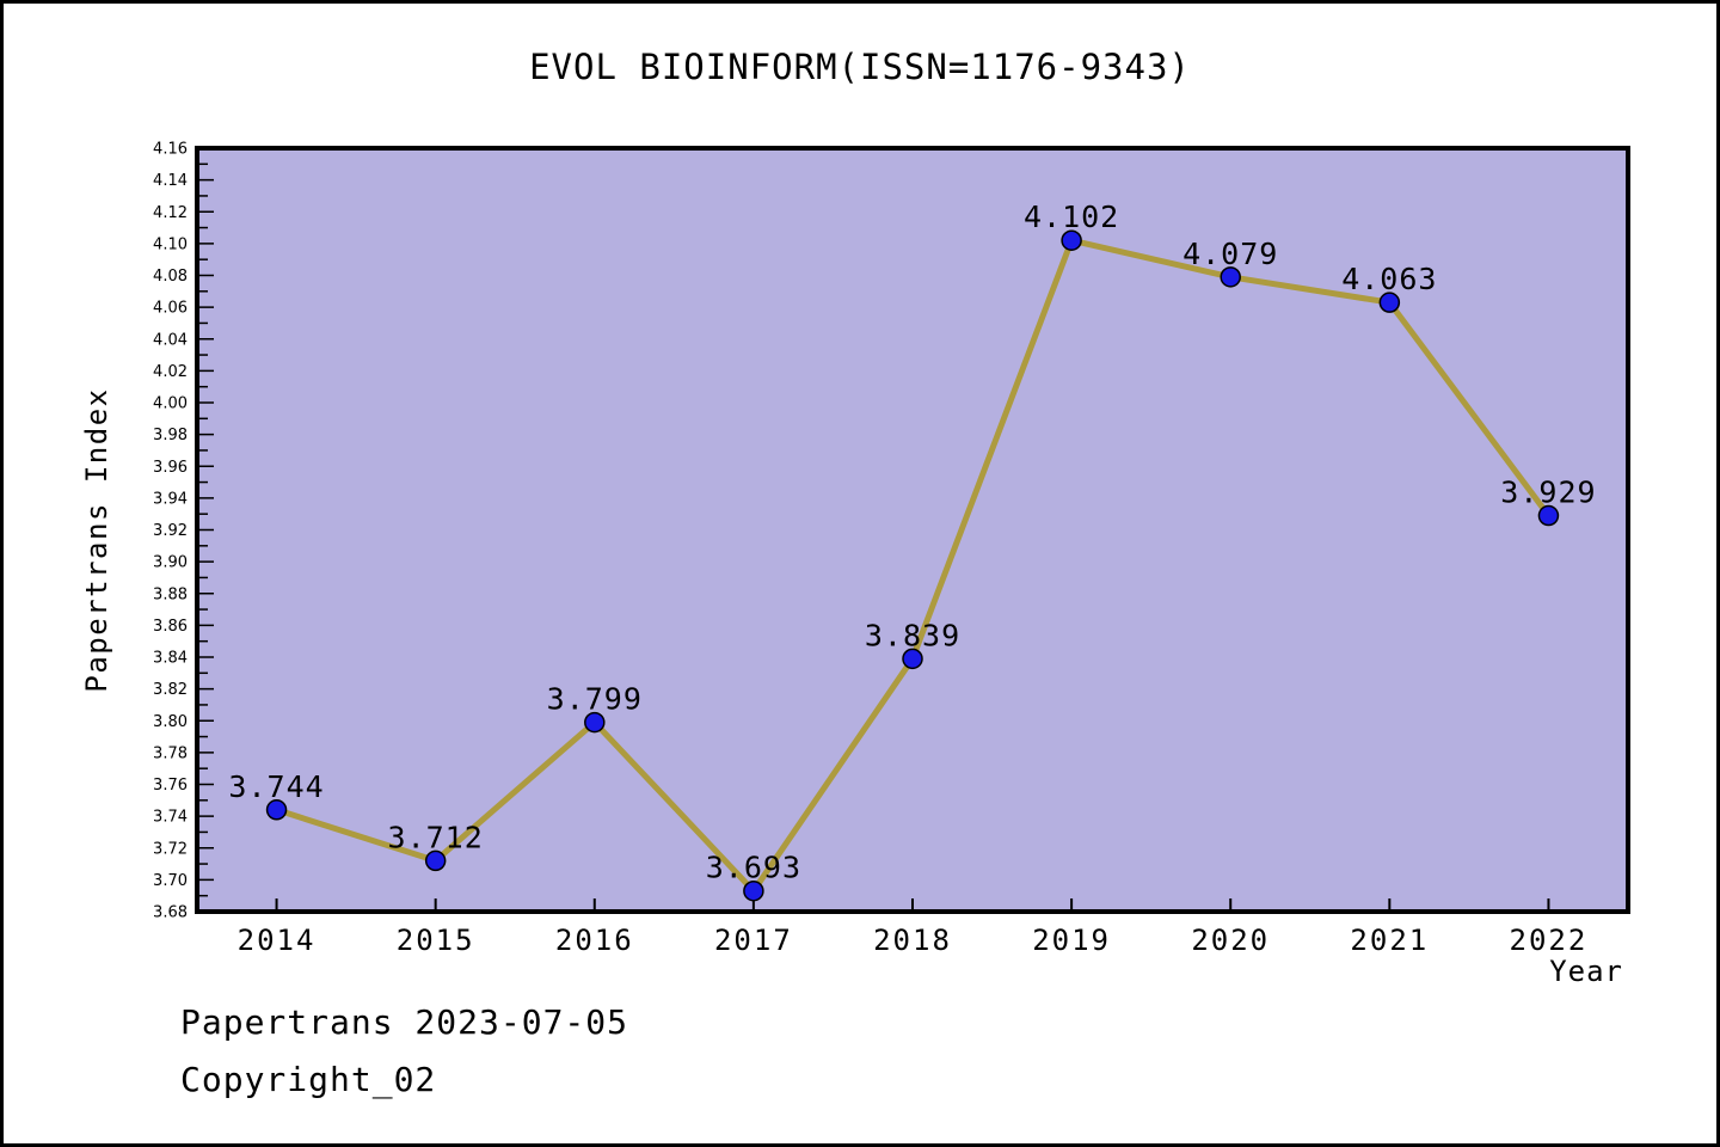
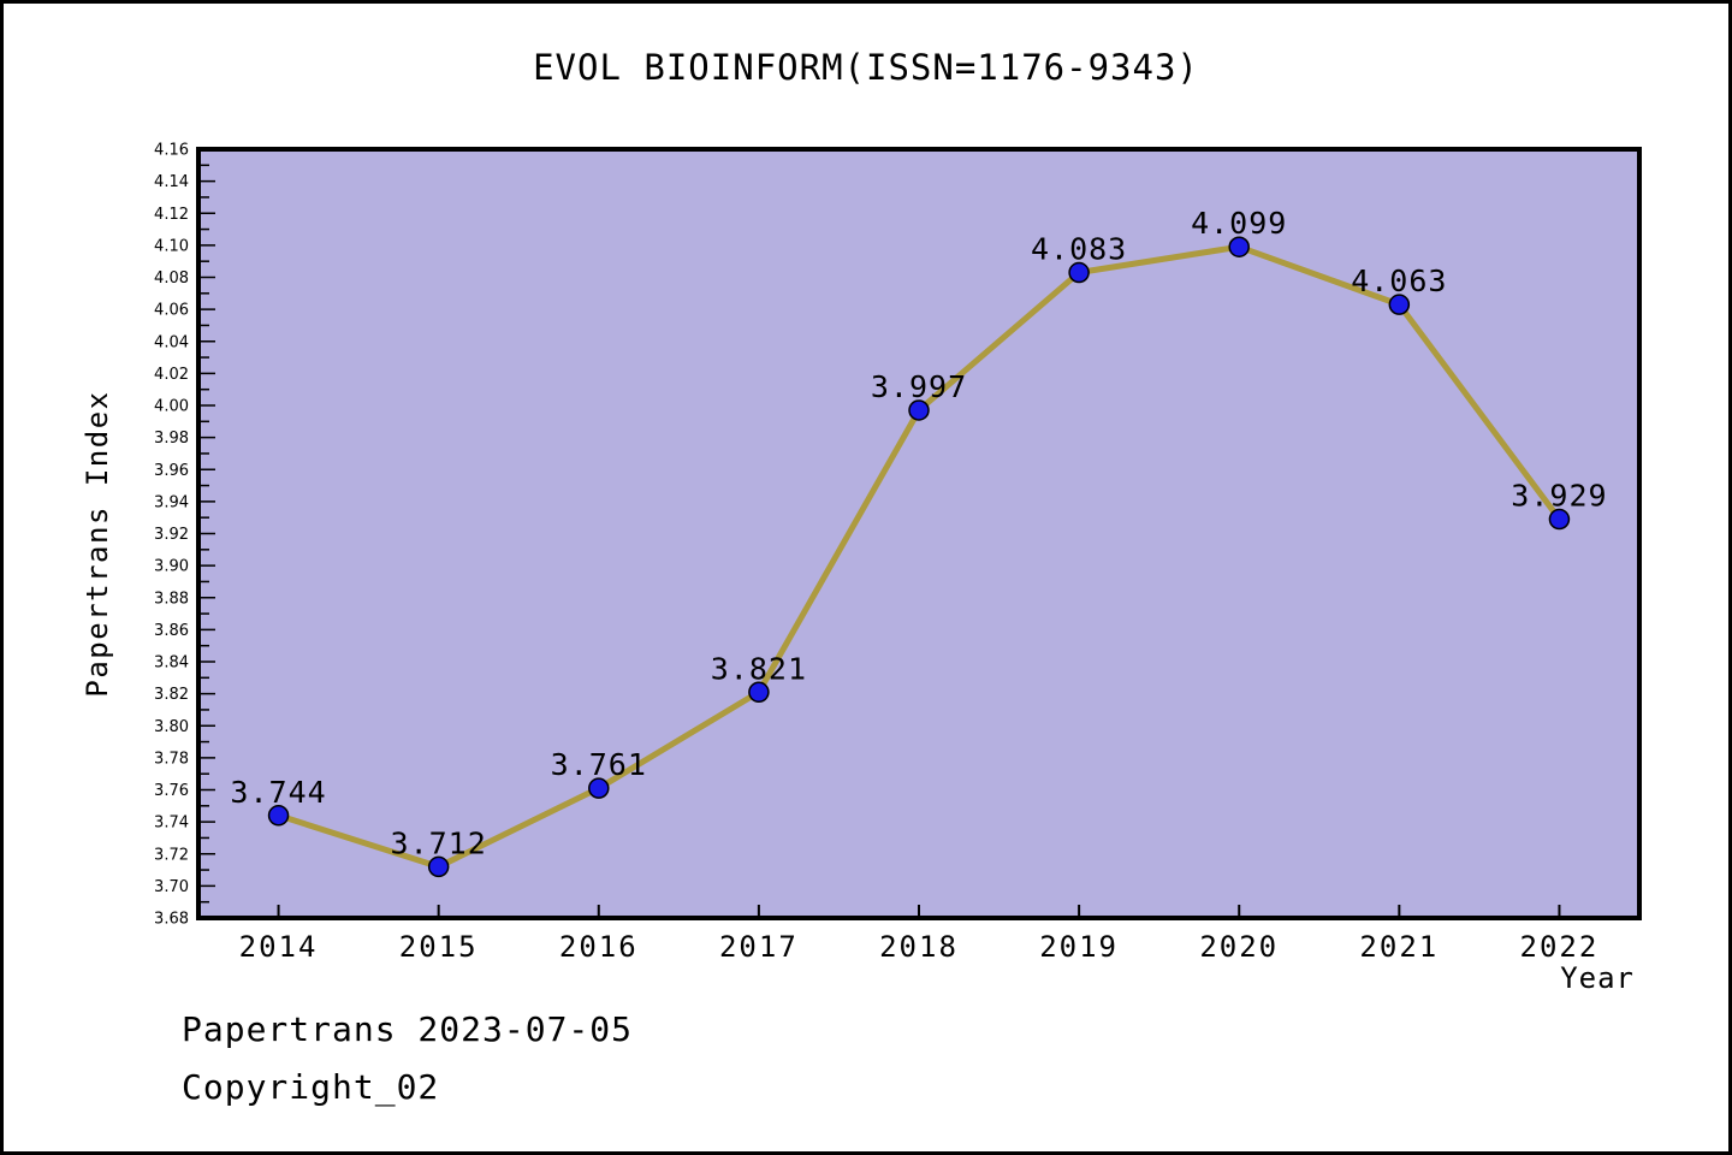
2016: 3.799 -> 3.761
2017: 3.693 -> 3.821
2018: 3.839 -> 3.997
2019: 4.102 -> 4.083
2020: 4.079 -> 4.099
